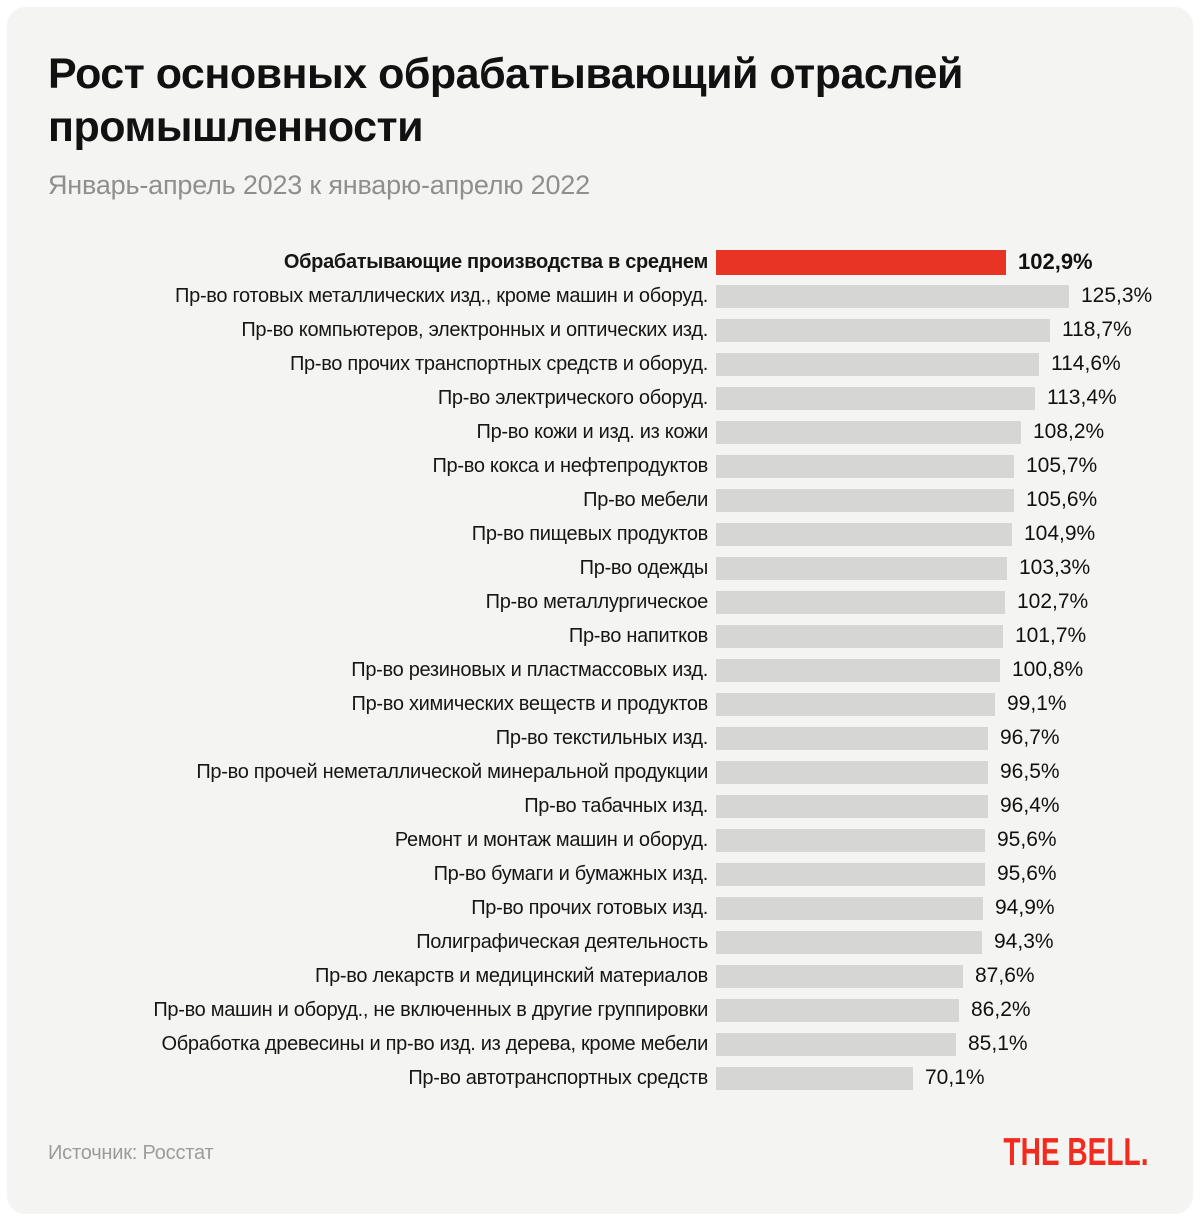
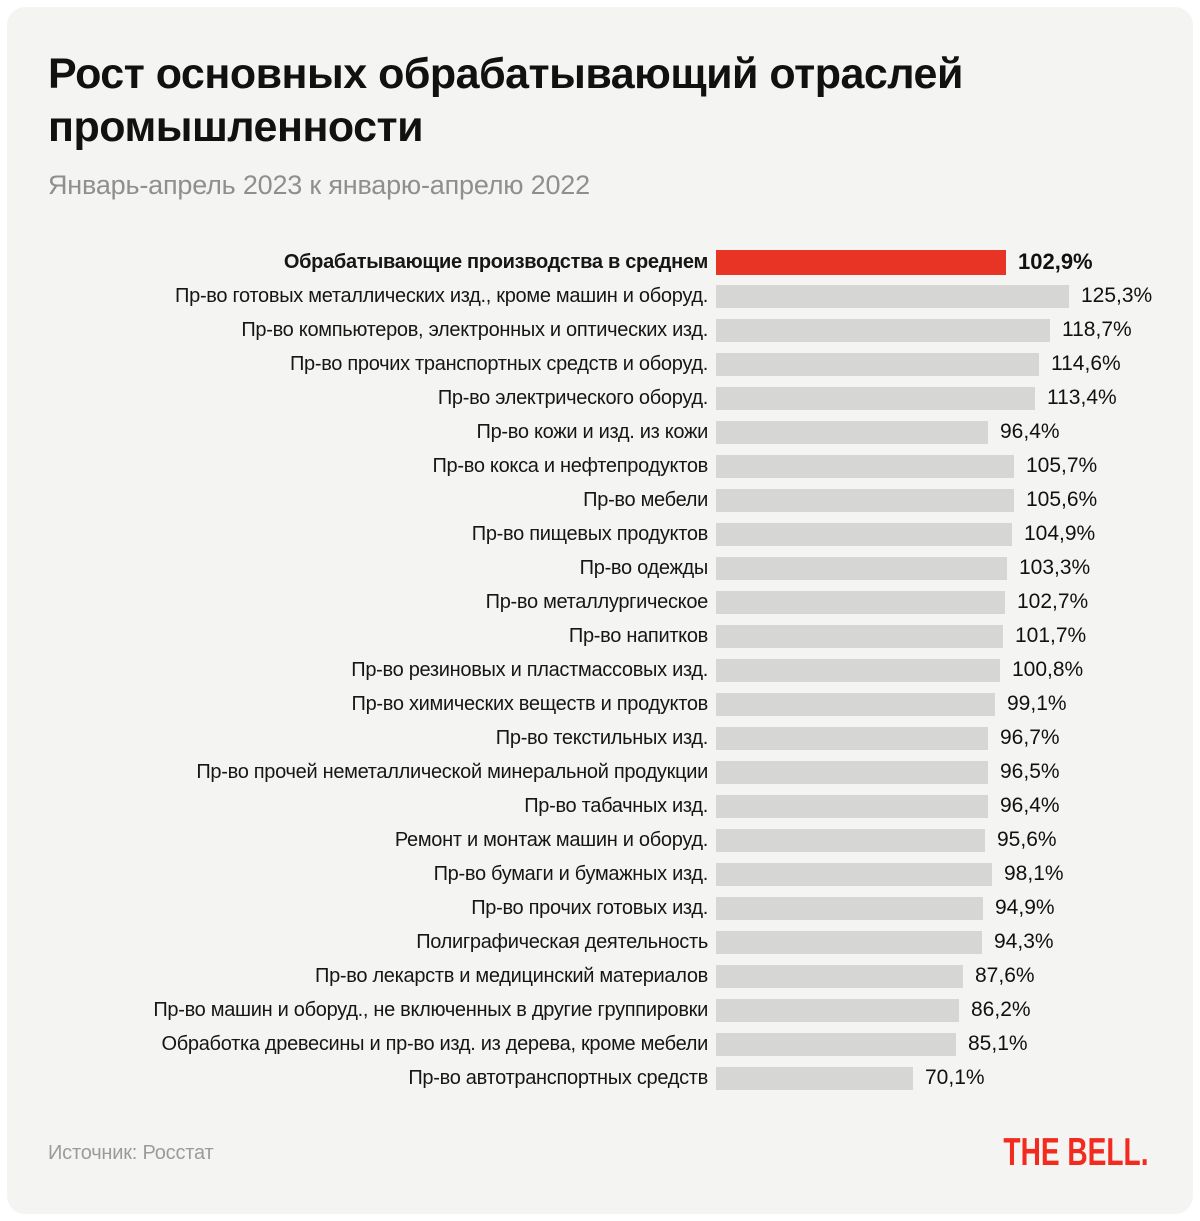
Пр-во кожи и изд. из кожи: 108,2% -> 96,4%
Пр-во бумаги и бумажных изд.: 95,6% -> 98,1%
